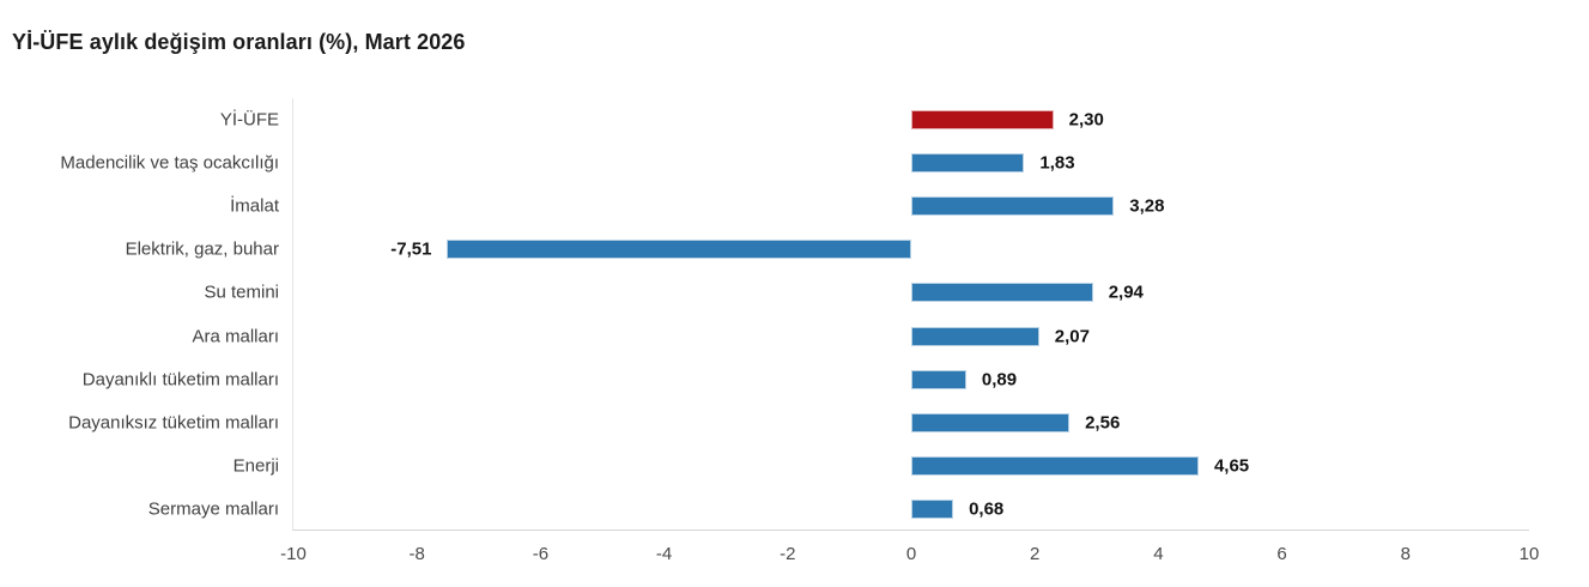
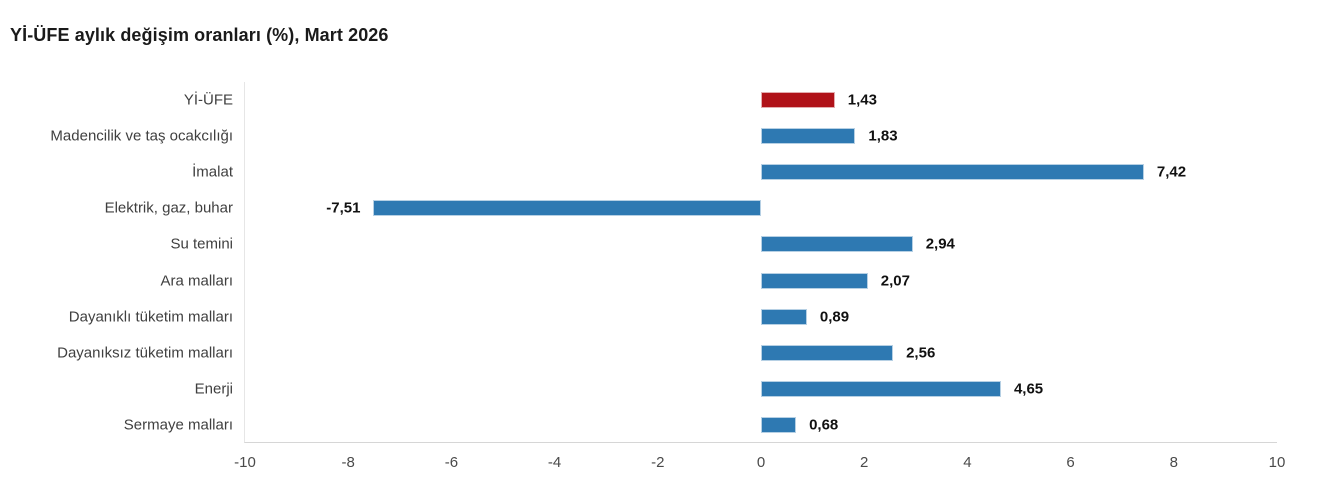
Yİ-ÜFE: 2,30 -> 1,43
İmalat: 3,28 -> 7,42
